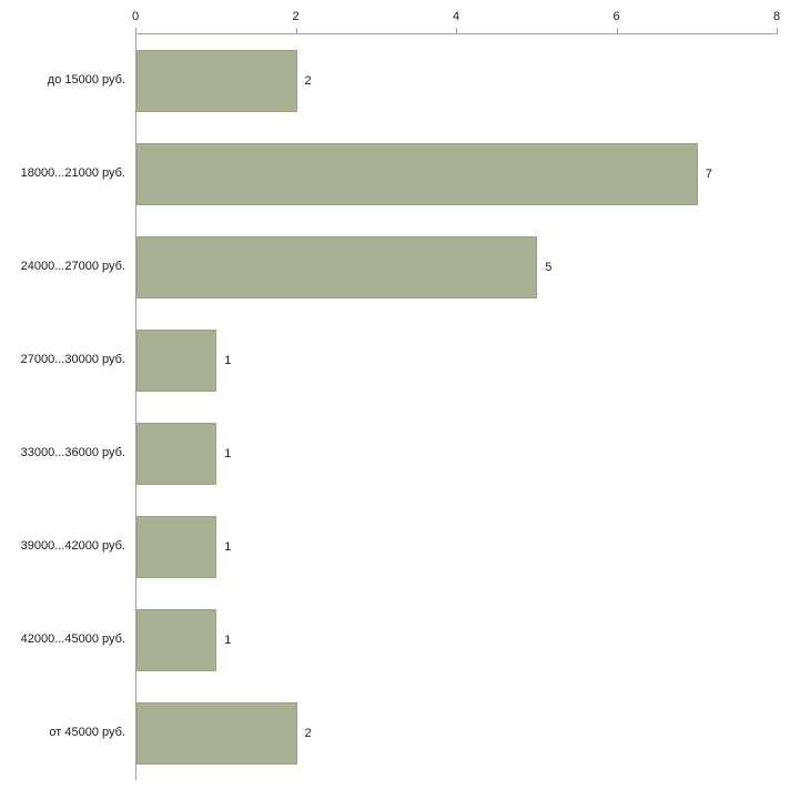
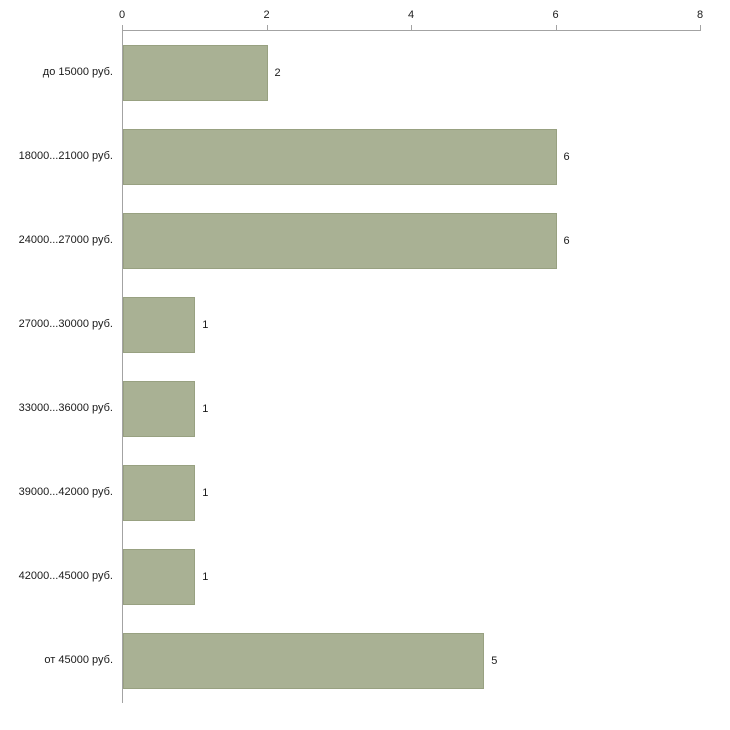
18000...21000 руб.: 7 -> 6
24000...27000 руб.: 5 -> 6
от 45000 руб.: 2 -> 5
